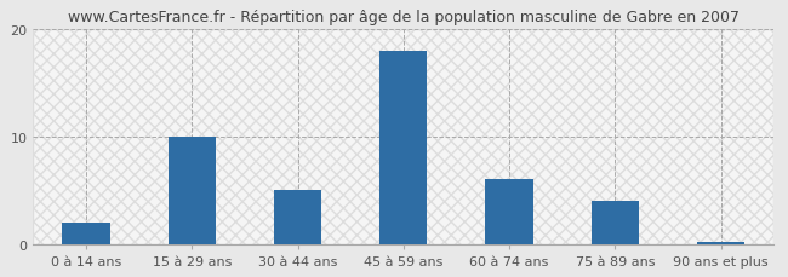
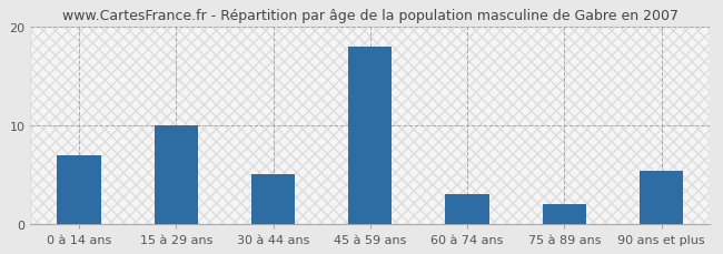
0 à 14 ans: 2.0 -> 7.0
60 à 74 ans: 6.0 -> 3.0
75 à 89 ans: 4.0 -> 2.0
90 ans et plus: 0.2 -> 5.4
